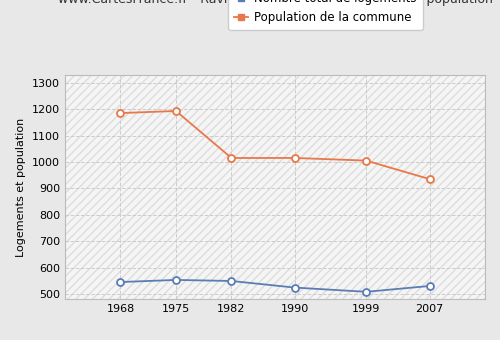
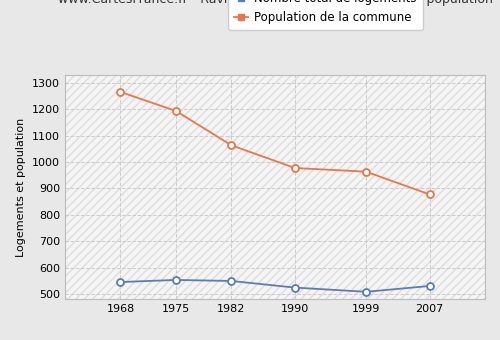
Population de la commune/1968: 1185 -> 1265
Population de la commune/1982: 1015 -> 1063
Population de la commune/1990: 1015 -> 977
Population de la commune/1999: 1005 -> 963
Population de la commune/2007: 935 -> 877
